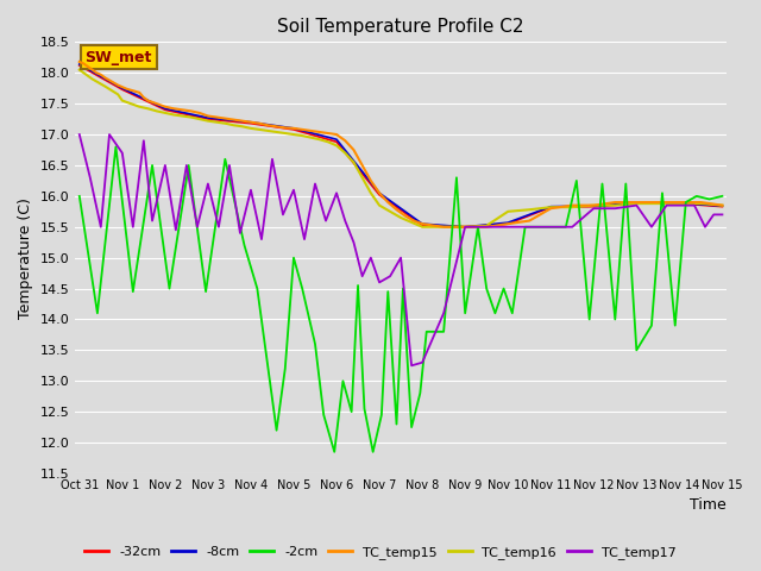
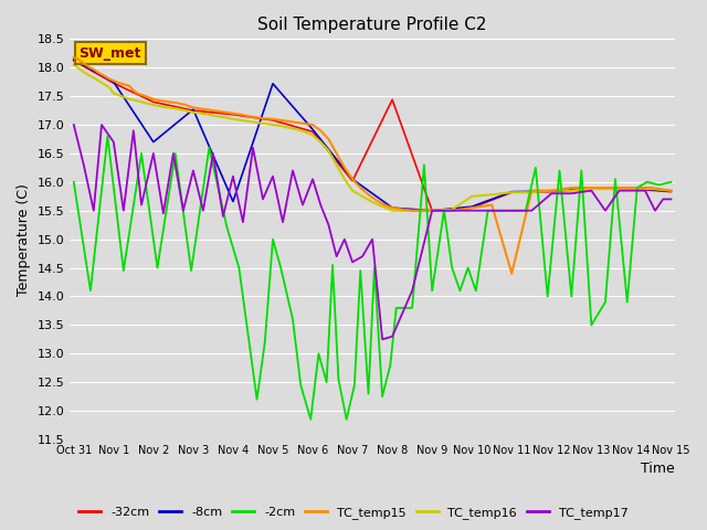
-8cm/Nov 2: 17.42 -> 16.70
-8cm/Nov 4: 17.20 -> 15.66
-8cm/Nov 5: 17.10 -> 17.72
-32cm/Nov 8: 15.53 -> 17.44
TC_temp15/Nov 11: 15.80 -> 14.40
